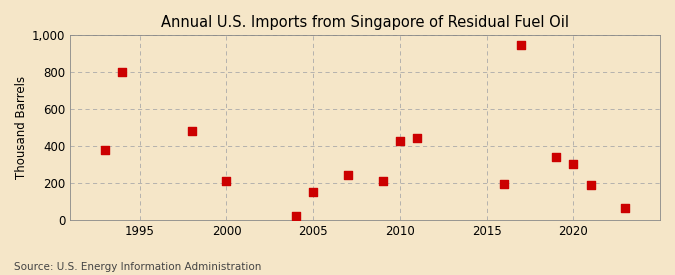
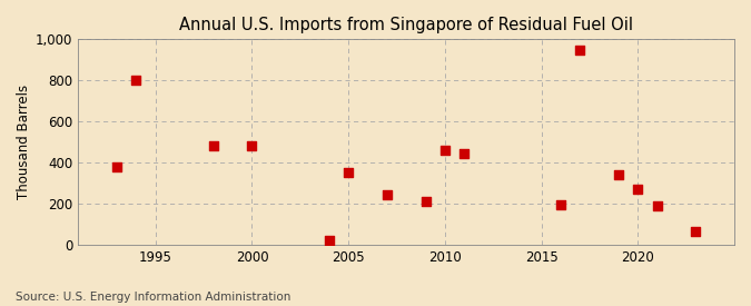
2000: 210 -> 480
2005: 150 -> 350
2010: 430 -> 460
2020: 300 -> 270
